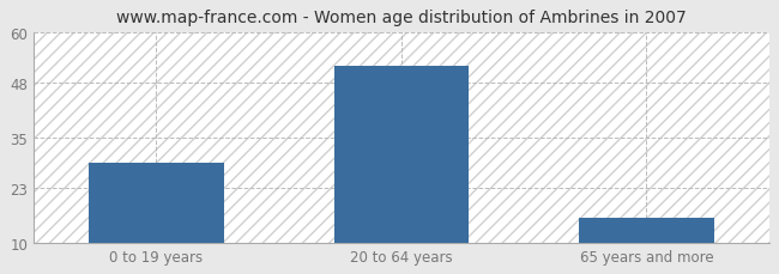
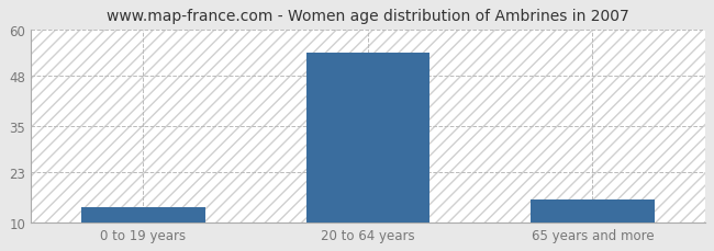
0 to 19 years: 29 -> 14
20 to 64 years: 52 -> 54
